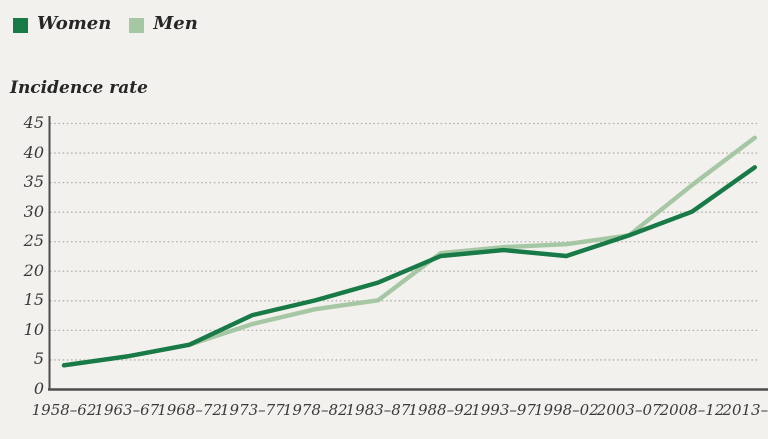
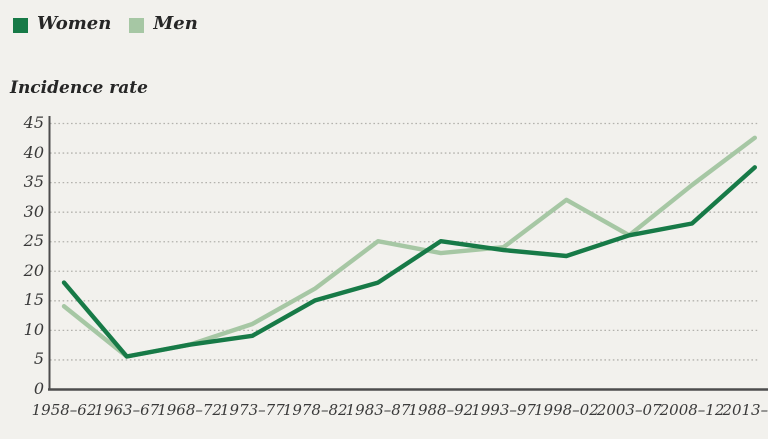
Women/1958–62: 4 -> 18
Men/1958–62: 4 -> 14
Women/1973–77: 12 -> 9
Men/1978–82: 14 -> 17
Men/1983–87: 15 -> 25
Women/1988–92: 22 -> 25
Men/1998–02: 24 -> 32
Women/2008–12: 30 -> 28
